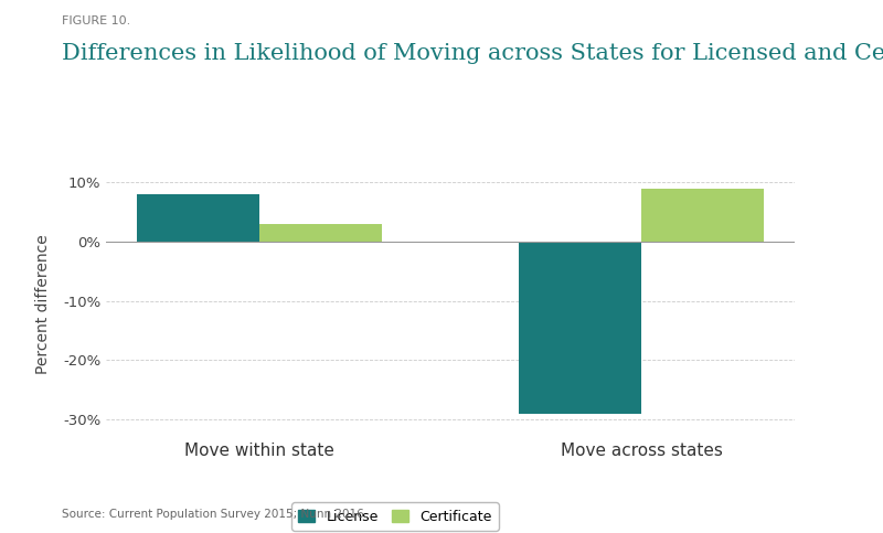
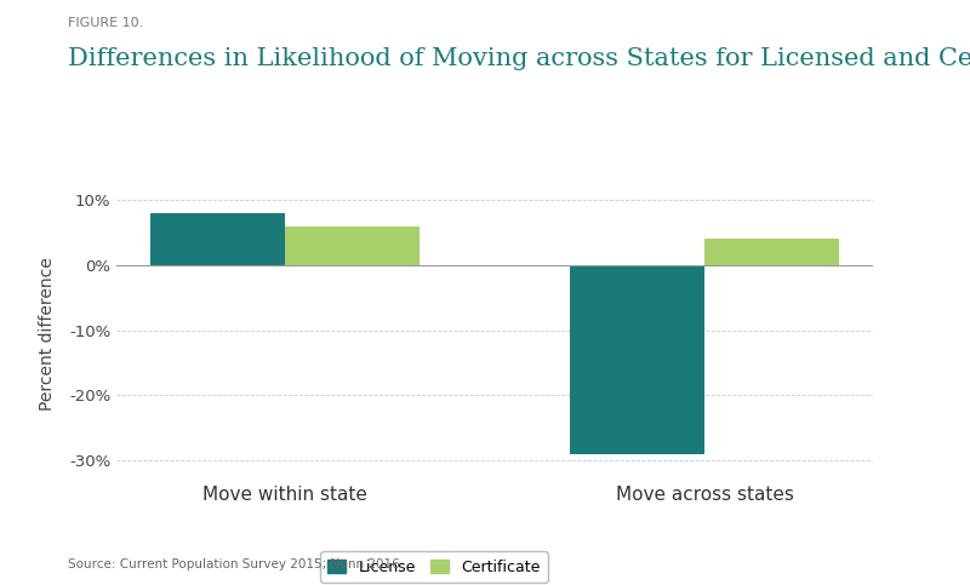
Certificate/Move within state: 3% -> 6%
Certificate/Move across states: 9% -> 4%
